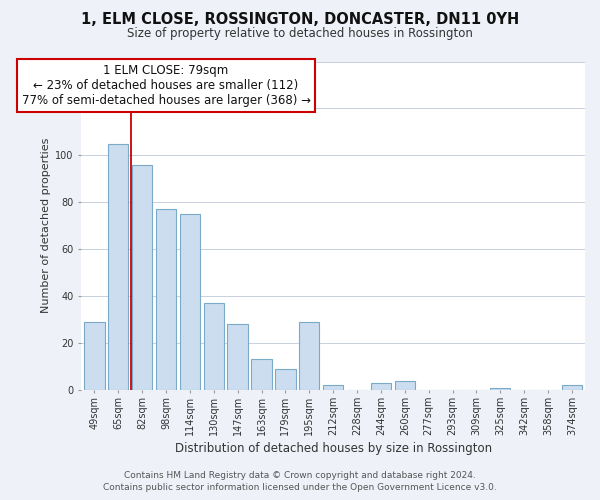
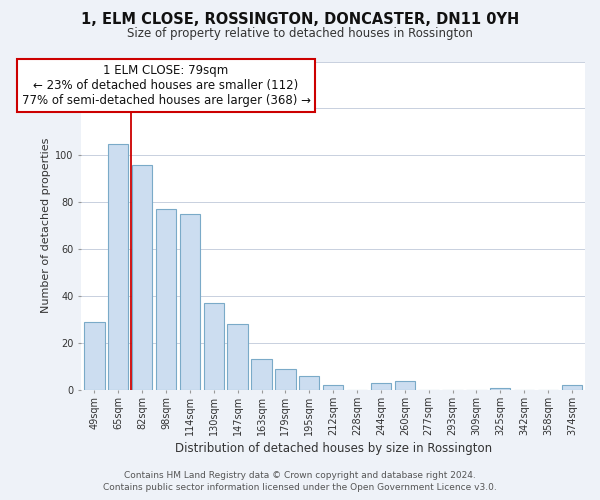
195sqm: 29 -> 6
